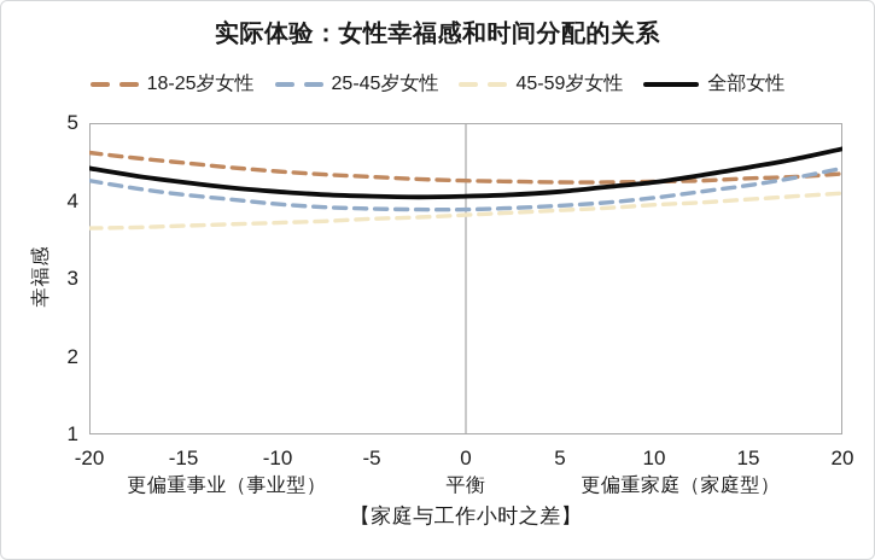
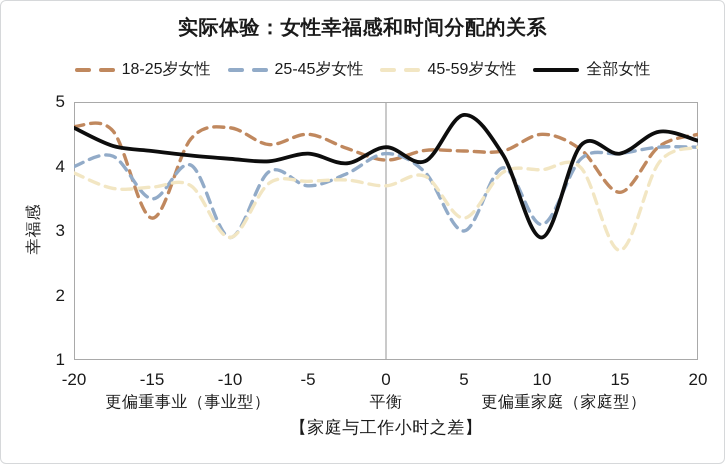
25-45岁女性/-20: 4.3 -> 4.0
45-59岁女性/-20: 3.6 -> 3.9
全部女性/-20: 4.4 -> 4.6
18-25岁女性/-15: 4.5 -> 3.2
25-45岁女性/-15: 4.1 -> 3.5
18-25岁女性/-10: 4.4 -> 4.6
25-45岁女性/-10: 4.0 -> 2.9
45-59岁女性/-10: 3.7 -> 2.9
18-25岁女性/-5: 4.3 -> 4.5
25-45岁女性/-5: 3.9 -> 3.7
全部女性/-5: 4.1 -> 4.2
18-25岁女性/0: 4.3 -> 4.1
25-45岁女性/0: 3.9 -> 4.2
45-59岁女性/0: 3.8 -> 3.7
全部女性/0: 4.1 -> 4.3
25-45岁女性/5: 3.9 -> 3.0
45-59岁女性/5: 3.9 -> 3.2
全部女性/5: 4.1 -> 4.8
18-25岁女性/10: 4.2 -> 4.5
25-45岁女性/10: 4.0 -> 3.1
全部女性/10: 4.2 -> 2.9
18-25岁女性/15: 4.3 -> 3.6
45-59岁女性/15: 4.0 -> 2.7
全部女性/15: 4.4 -> 4.2
18-25岁女性/20: 4.3 -> 4.5
25-45岁女性/20: 4.4 -> 4.3
45-59岁女性/20: 4.1 -> 4.3
全部女性/20: 4.7 -> 4.4
